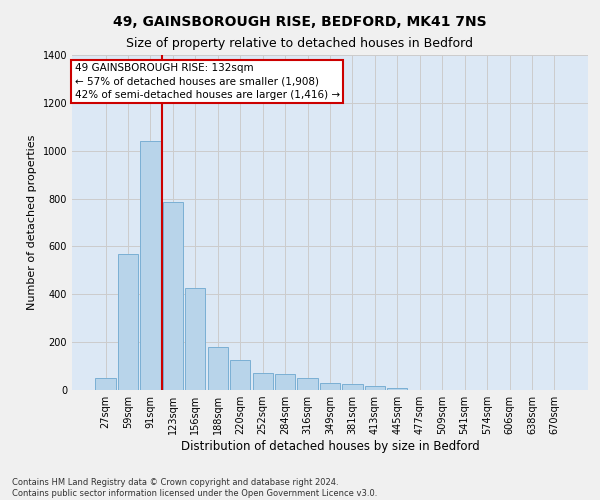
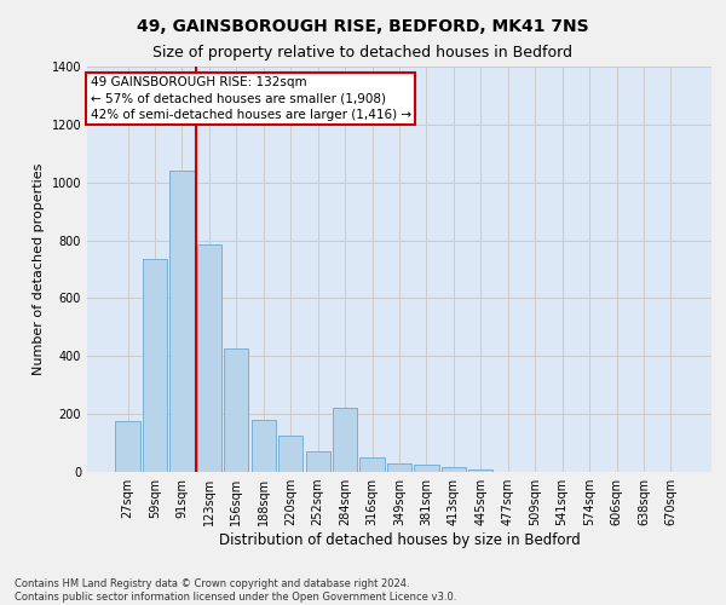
27sqm: 50 -> 175
59sqm: 570 -> 735
284sqm: 65 -> 220
